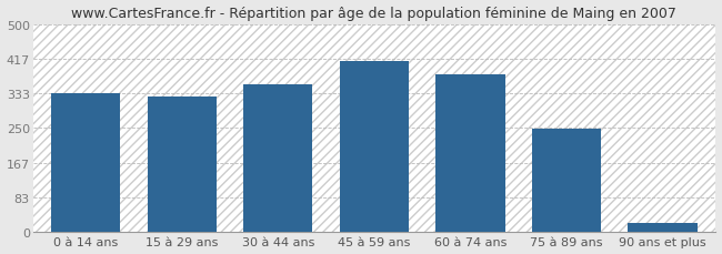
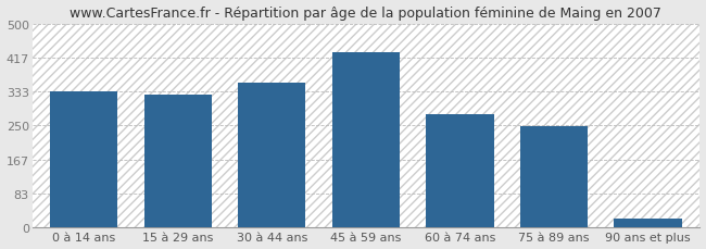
45 à 59 ans: 410 -> 430
60 à 74 ans: 380 -> 278
